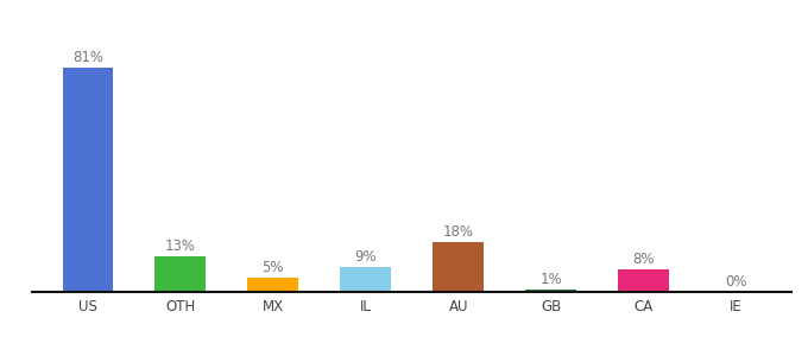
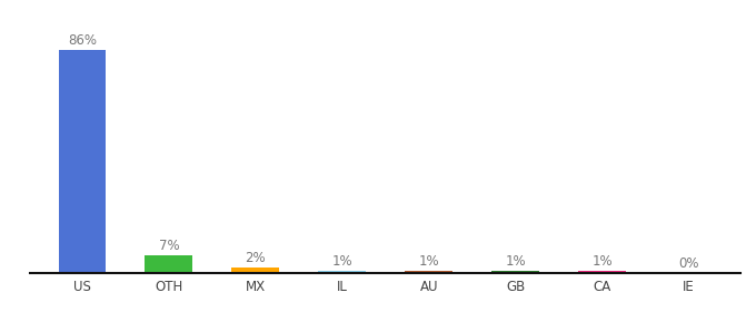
US: 81% -> 86%
OTH: 13% -> 7%
MX: 5% -> 2%
IL: 9% -> 1%
AU: 18% -> 1%
CA: 8% -> 1%
